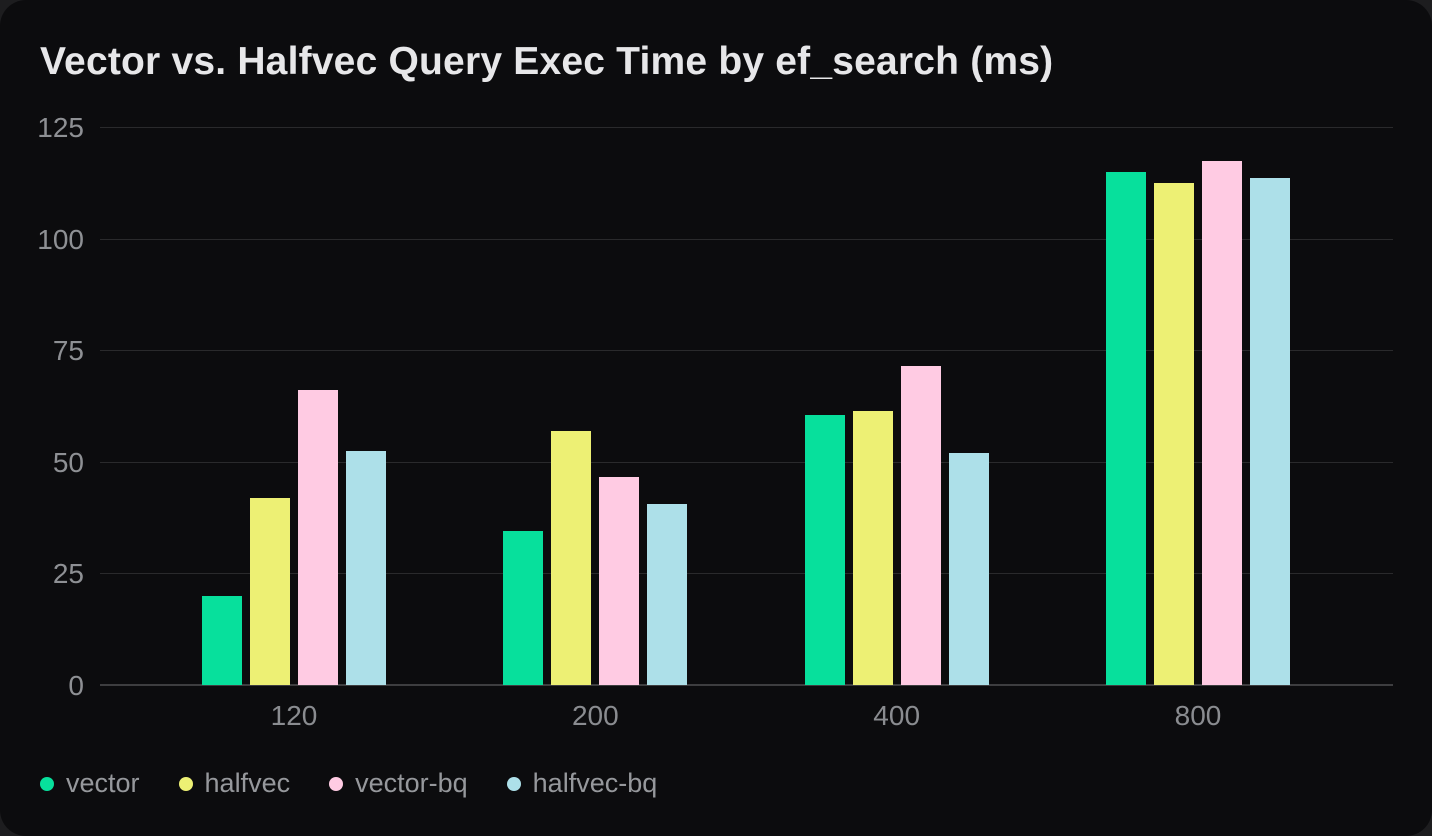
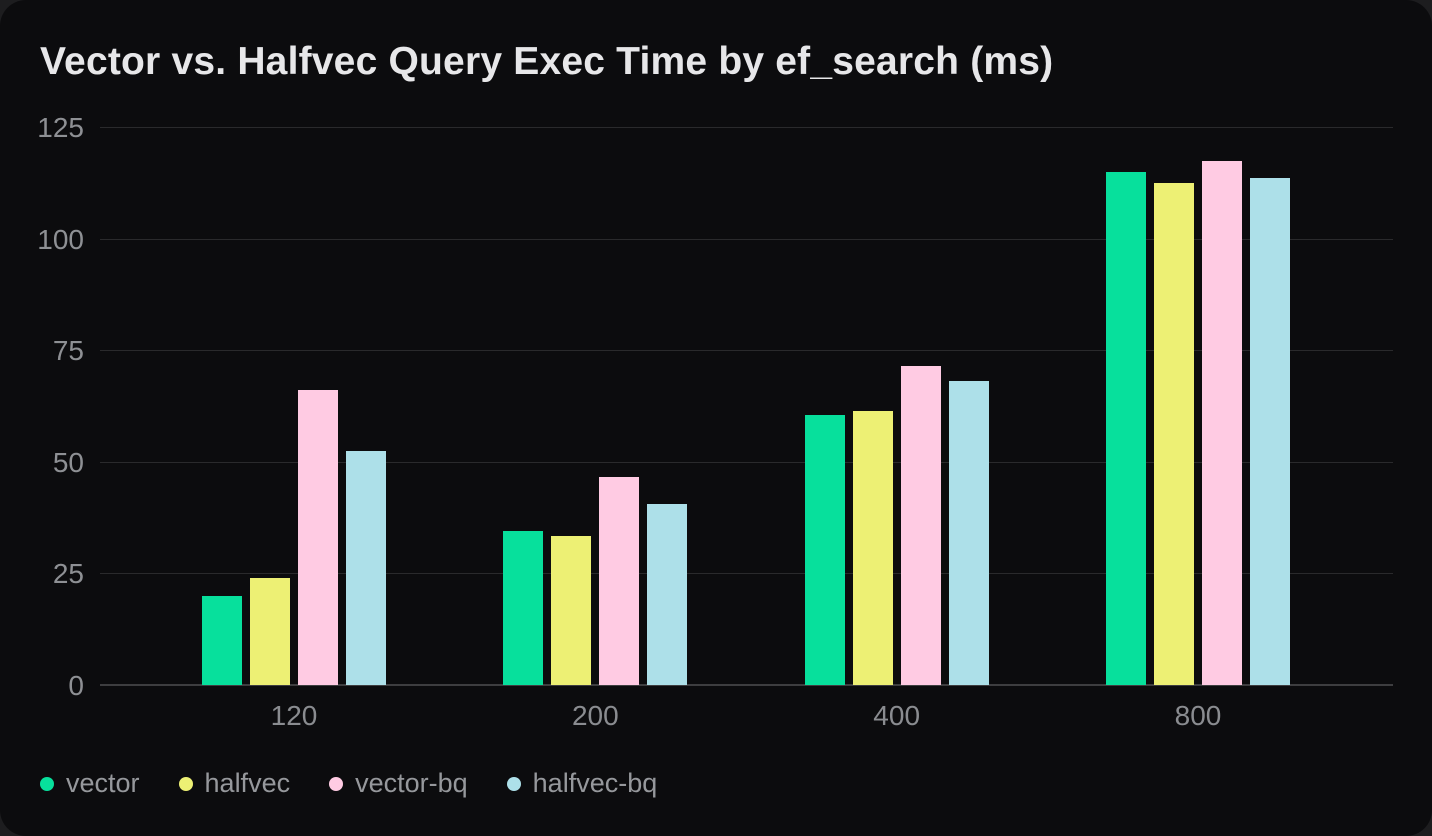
halfvec/120: 42 -> 24
halfvec/200: 57 -> 34
halfvec-bq/400: 52 -> 68
